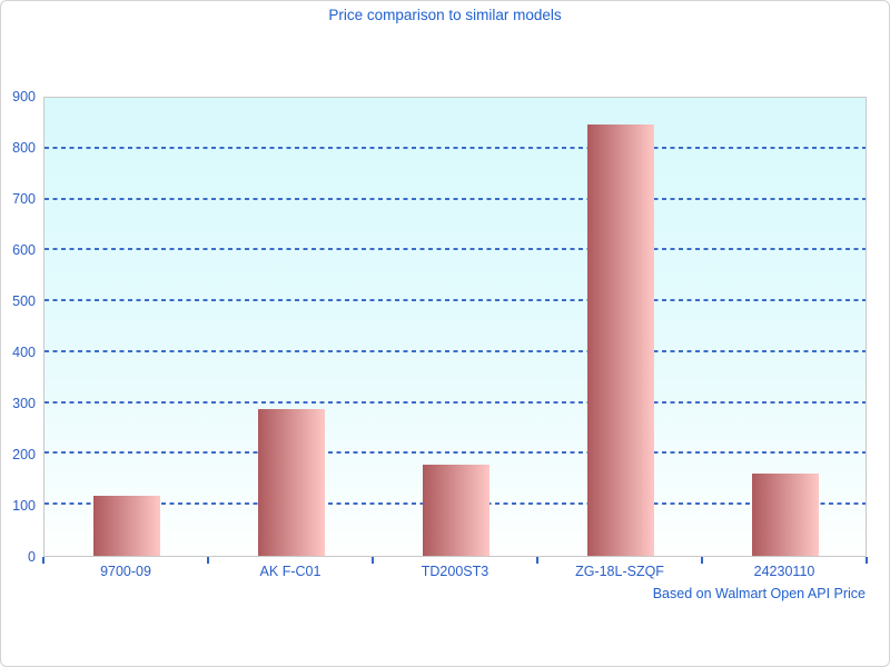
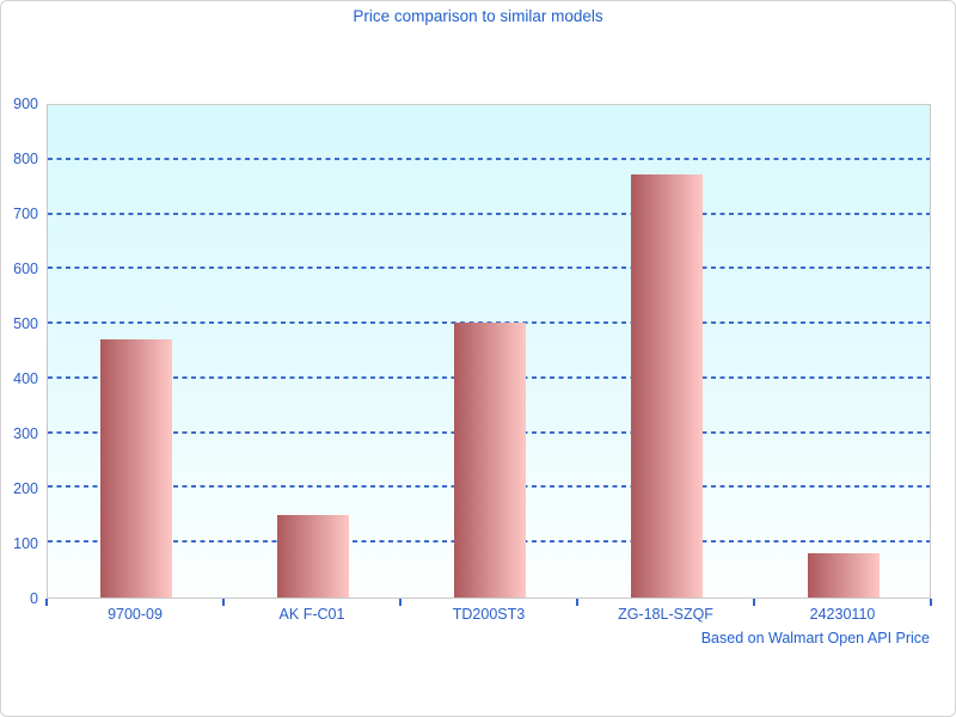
9700-09: 120 -> 470
AK F-C01: 290 -> 150
TD200ST3: 180 -> 500
ZG-18L-SZQF: 840 -> 770
24230110: 160 -> 80
